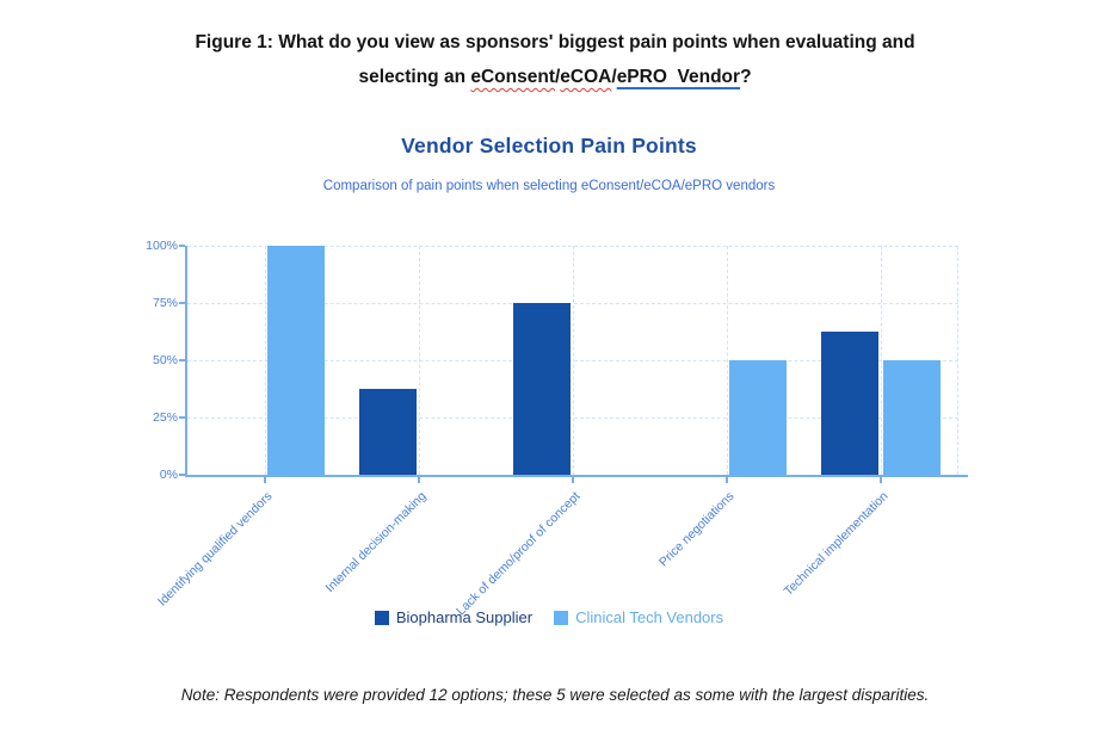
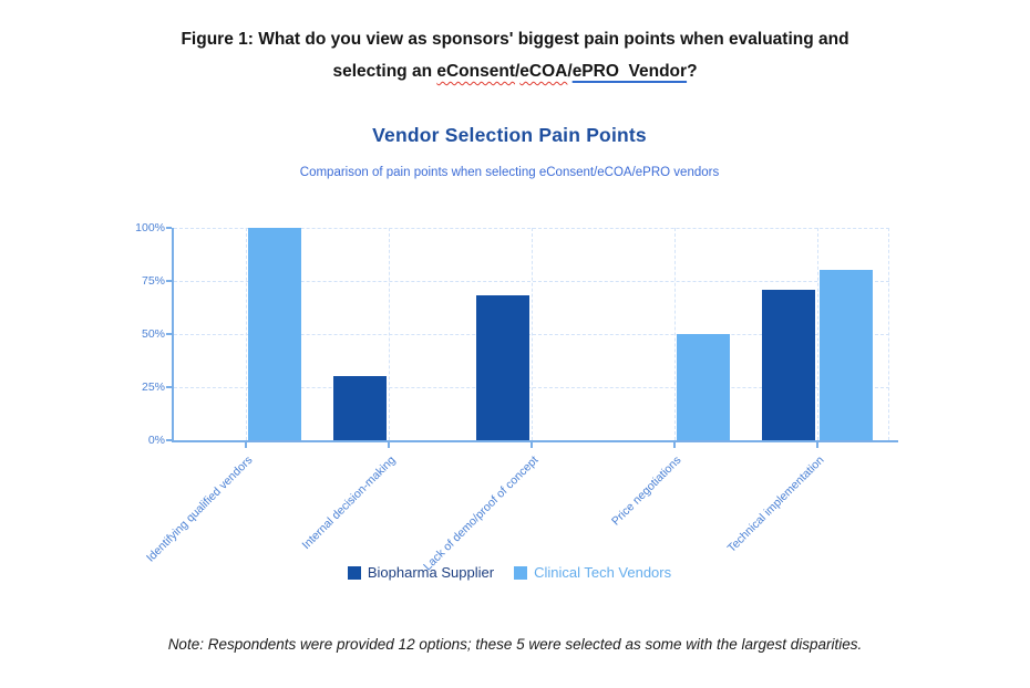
Biopharma Supplier/Internal decision-making: 38% -> 30%
Biopharma Supplier/Lack of demo/proof of concept: 75% -> 68%
Biopharma Supplier/Technical implementation: 62% -> 71%
Clinical Tech Vendors/Technical implementation: 50% -> 80%
